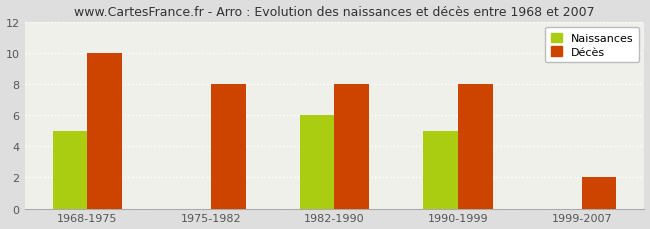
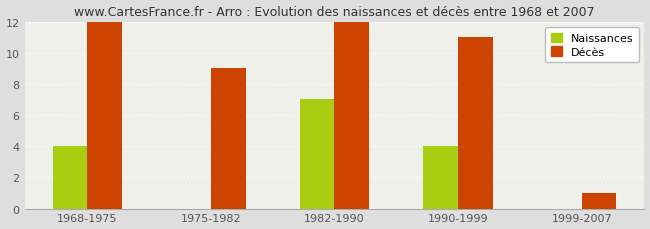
Naissances/1968-1975: 5 -> 4
Décès/1968-1975: 10 -> 12
Décès/1975-1982: 8 -> 9
Naissances/1982-1990: 6 -> 7
Décès/1982-1990: 8 -> 12
Naissances/1990-1999: 5 -> 4
Décès/1990-1999: 8 -> 11
Décès/1999-2007: 2 -> 1
